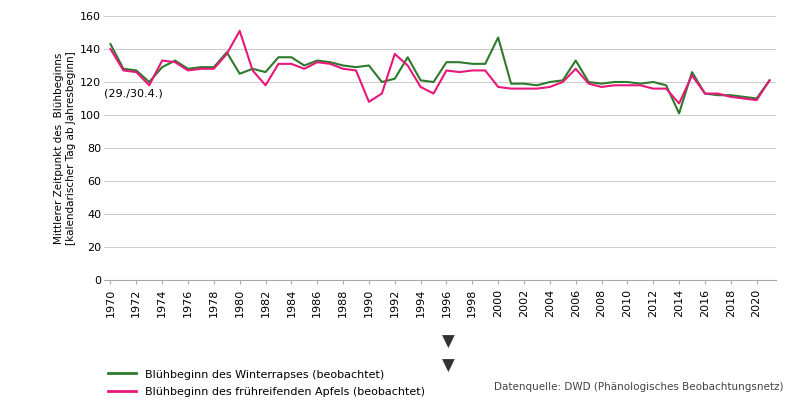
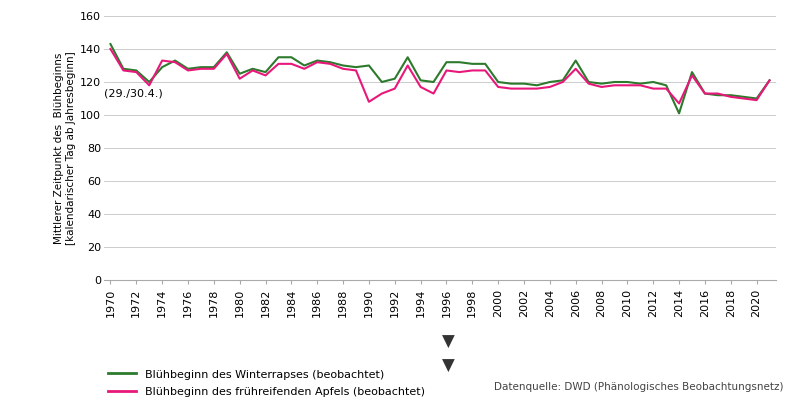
Blühbeginn des frühreifenden Apfels (beobachtet)/1980: 151 -> 122
Blühbeginn des frühreifenden Apfels (beobachtet)/1982: 118 -> 124
Blühbeginn des frühreifenden Apfels (beobachtet)/1992: 137 -> 116
Blühbeginn des Winterrapses (beobachtet)/2000: 147 -> 120
